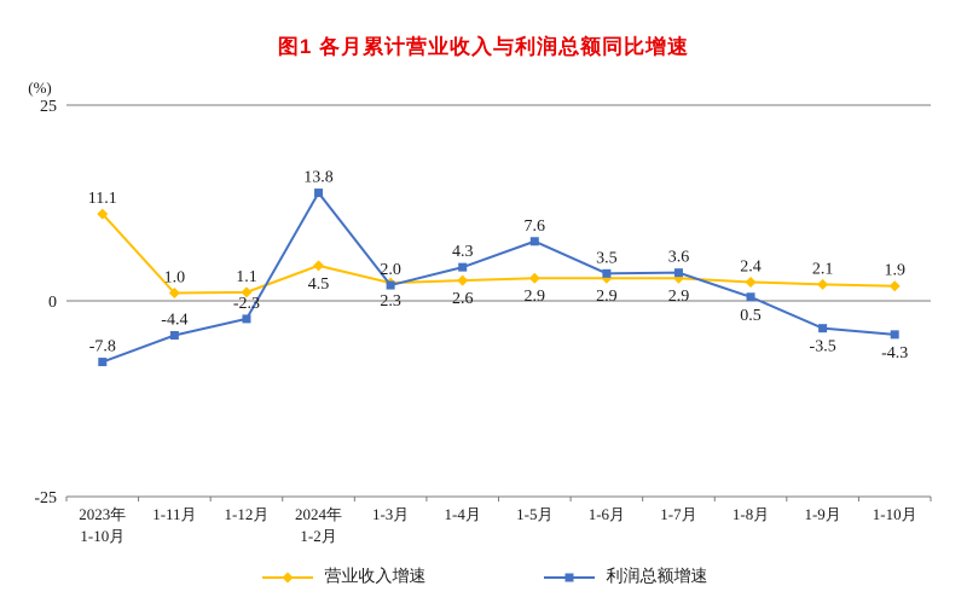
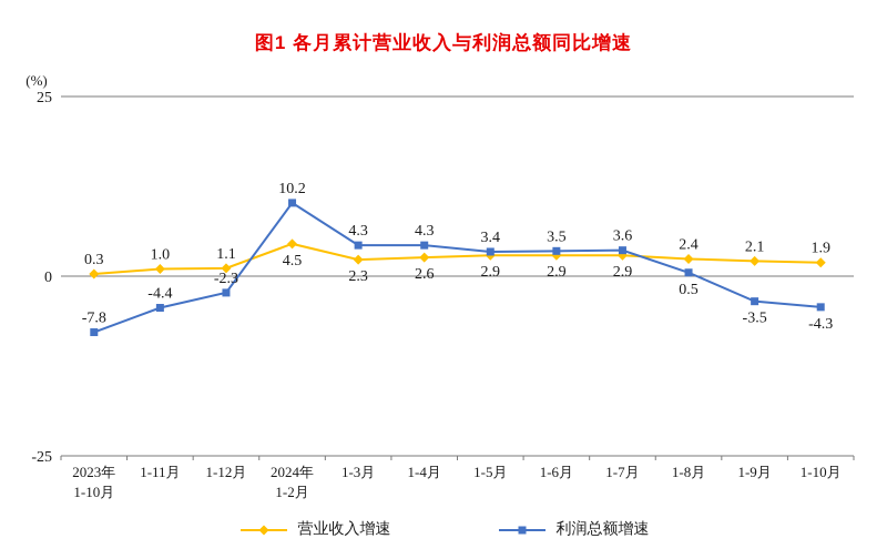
营业收入增速/2023年 1-10月: 11.1 -> 0.3
利润总额增速/2024年 1-2月: 13.8 -> 10.2
利润总额增速/1-3月: 2.0 -> 4.3
利润总额增速/1-5月: 7.6 -> 3.4
